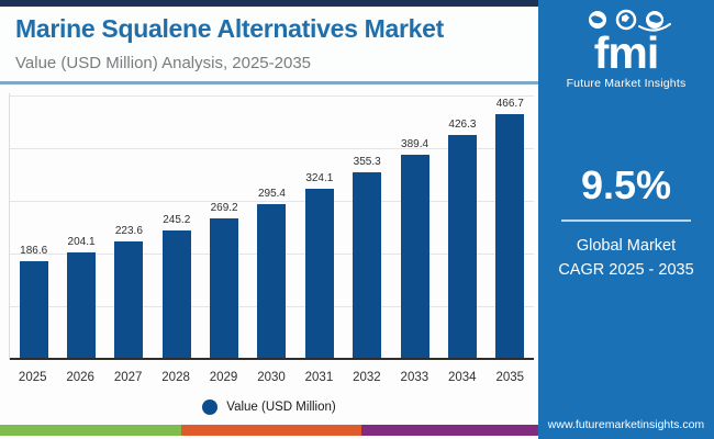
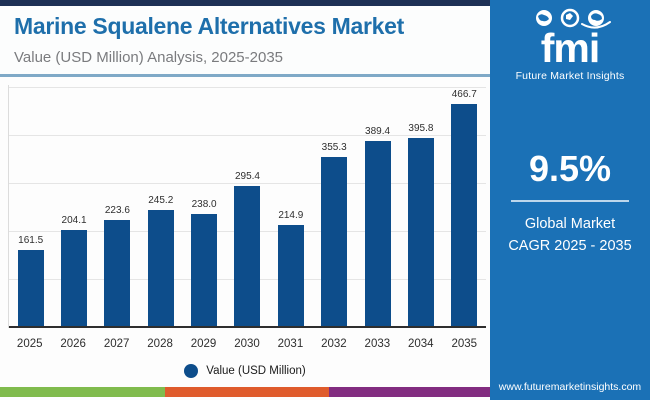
2025: 186.6 -> 161.5
2029: 269.2 -> 238.0
2031: 324.1 -> 214.9
2034: 426.3 -> 395.8
